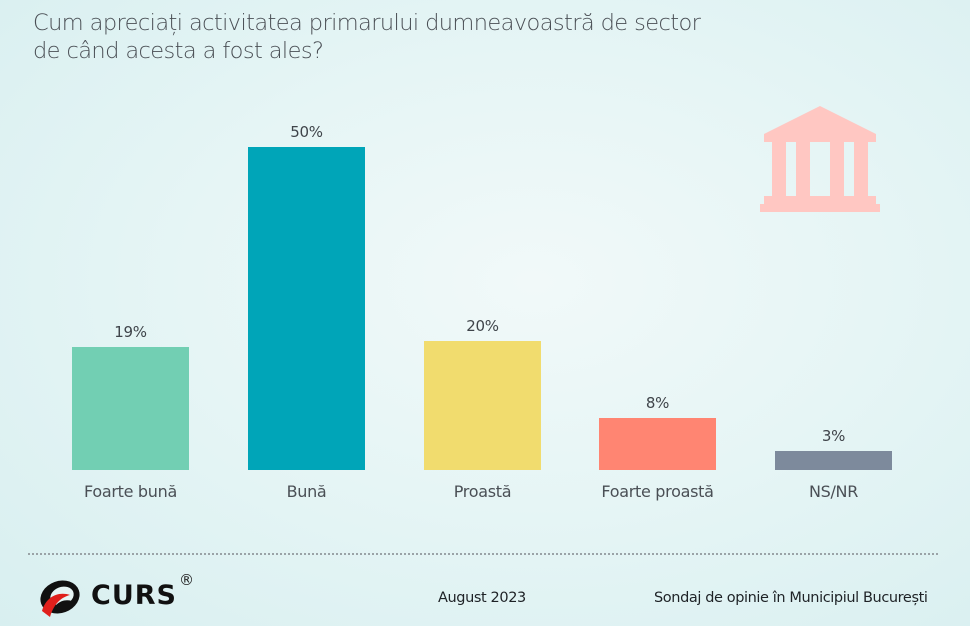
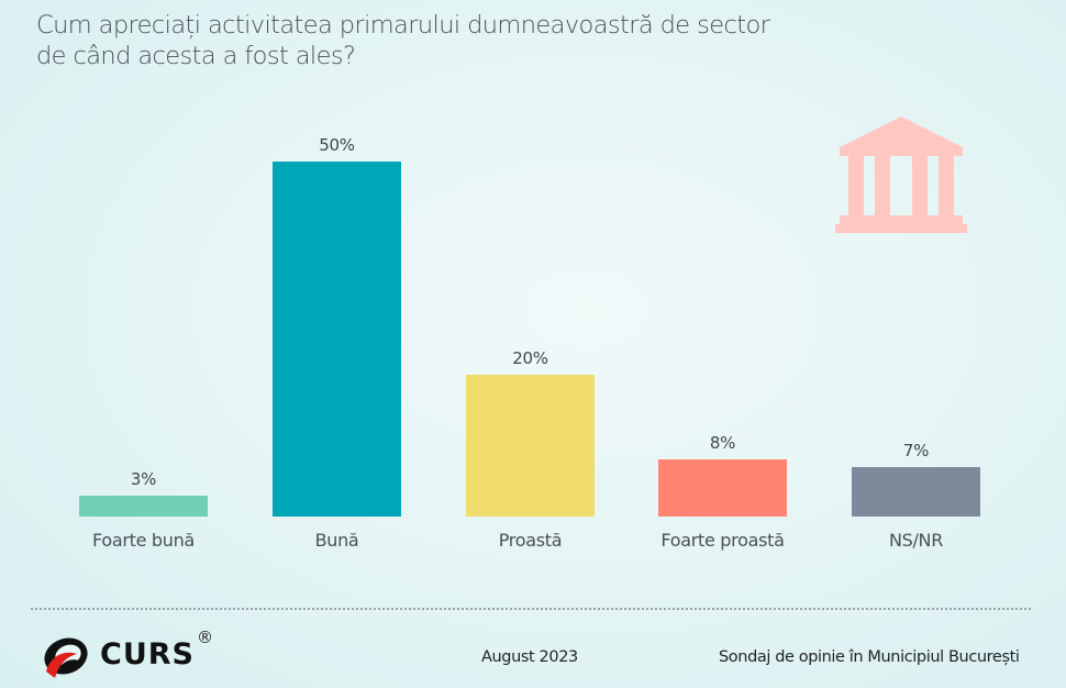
Foarte bună: 19% -> 3%
NS/NR: 3% -> 7%
